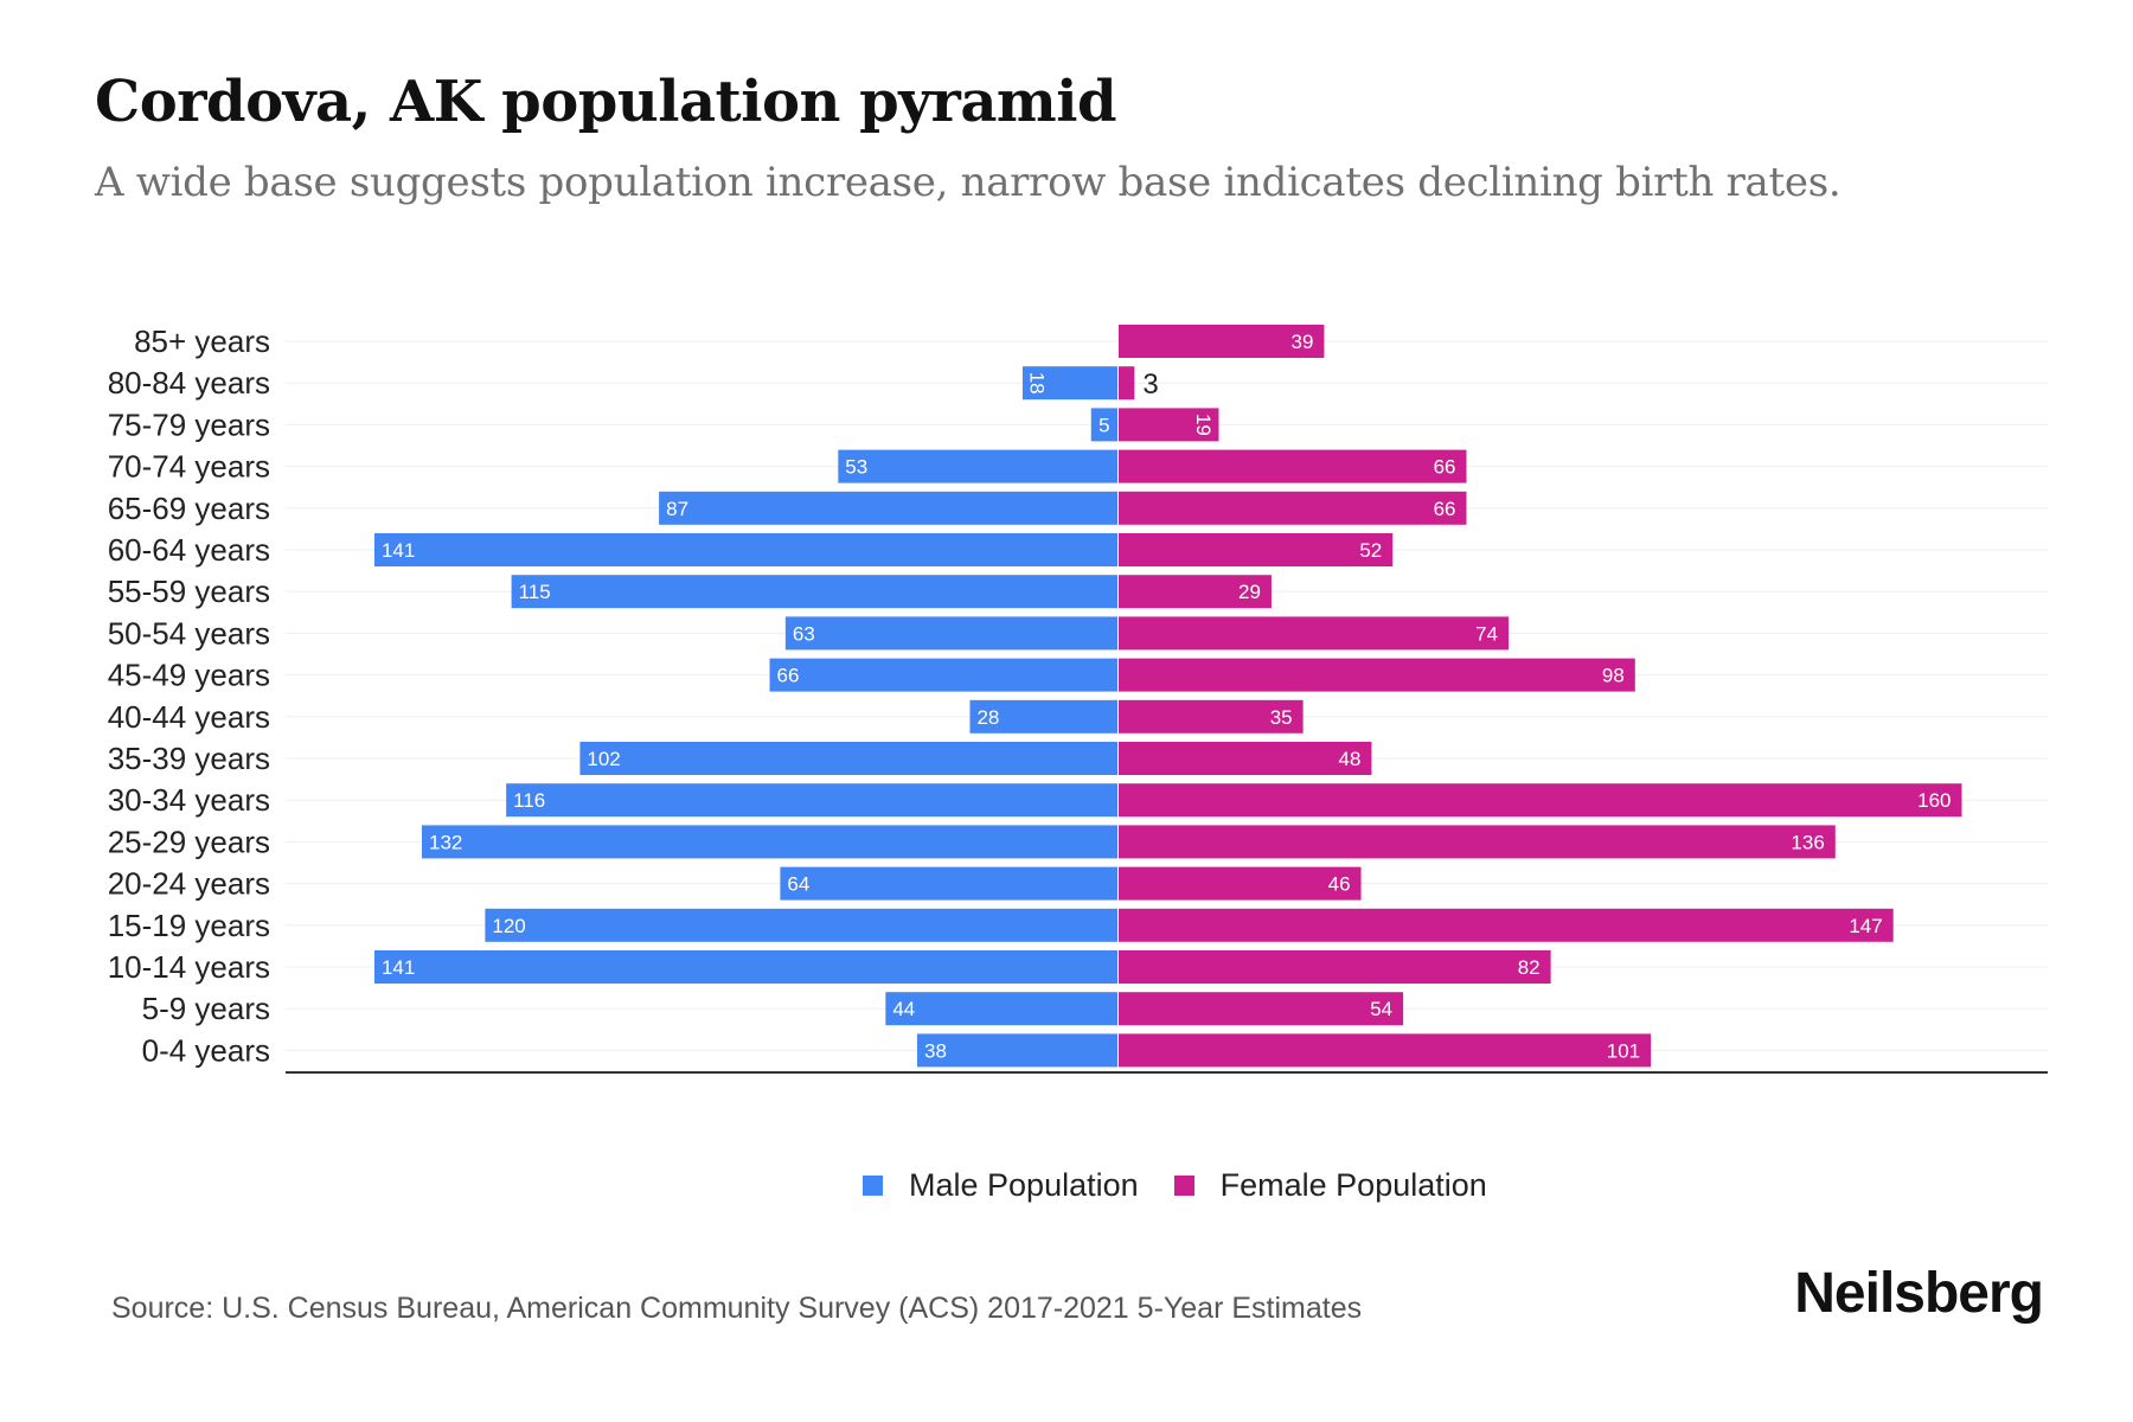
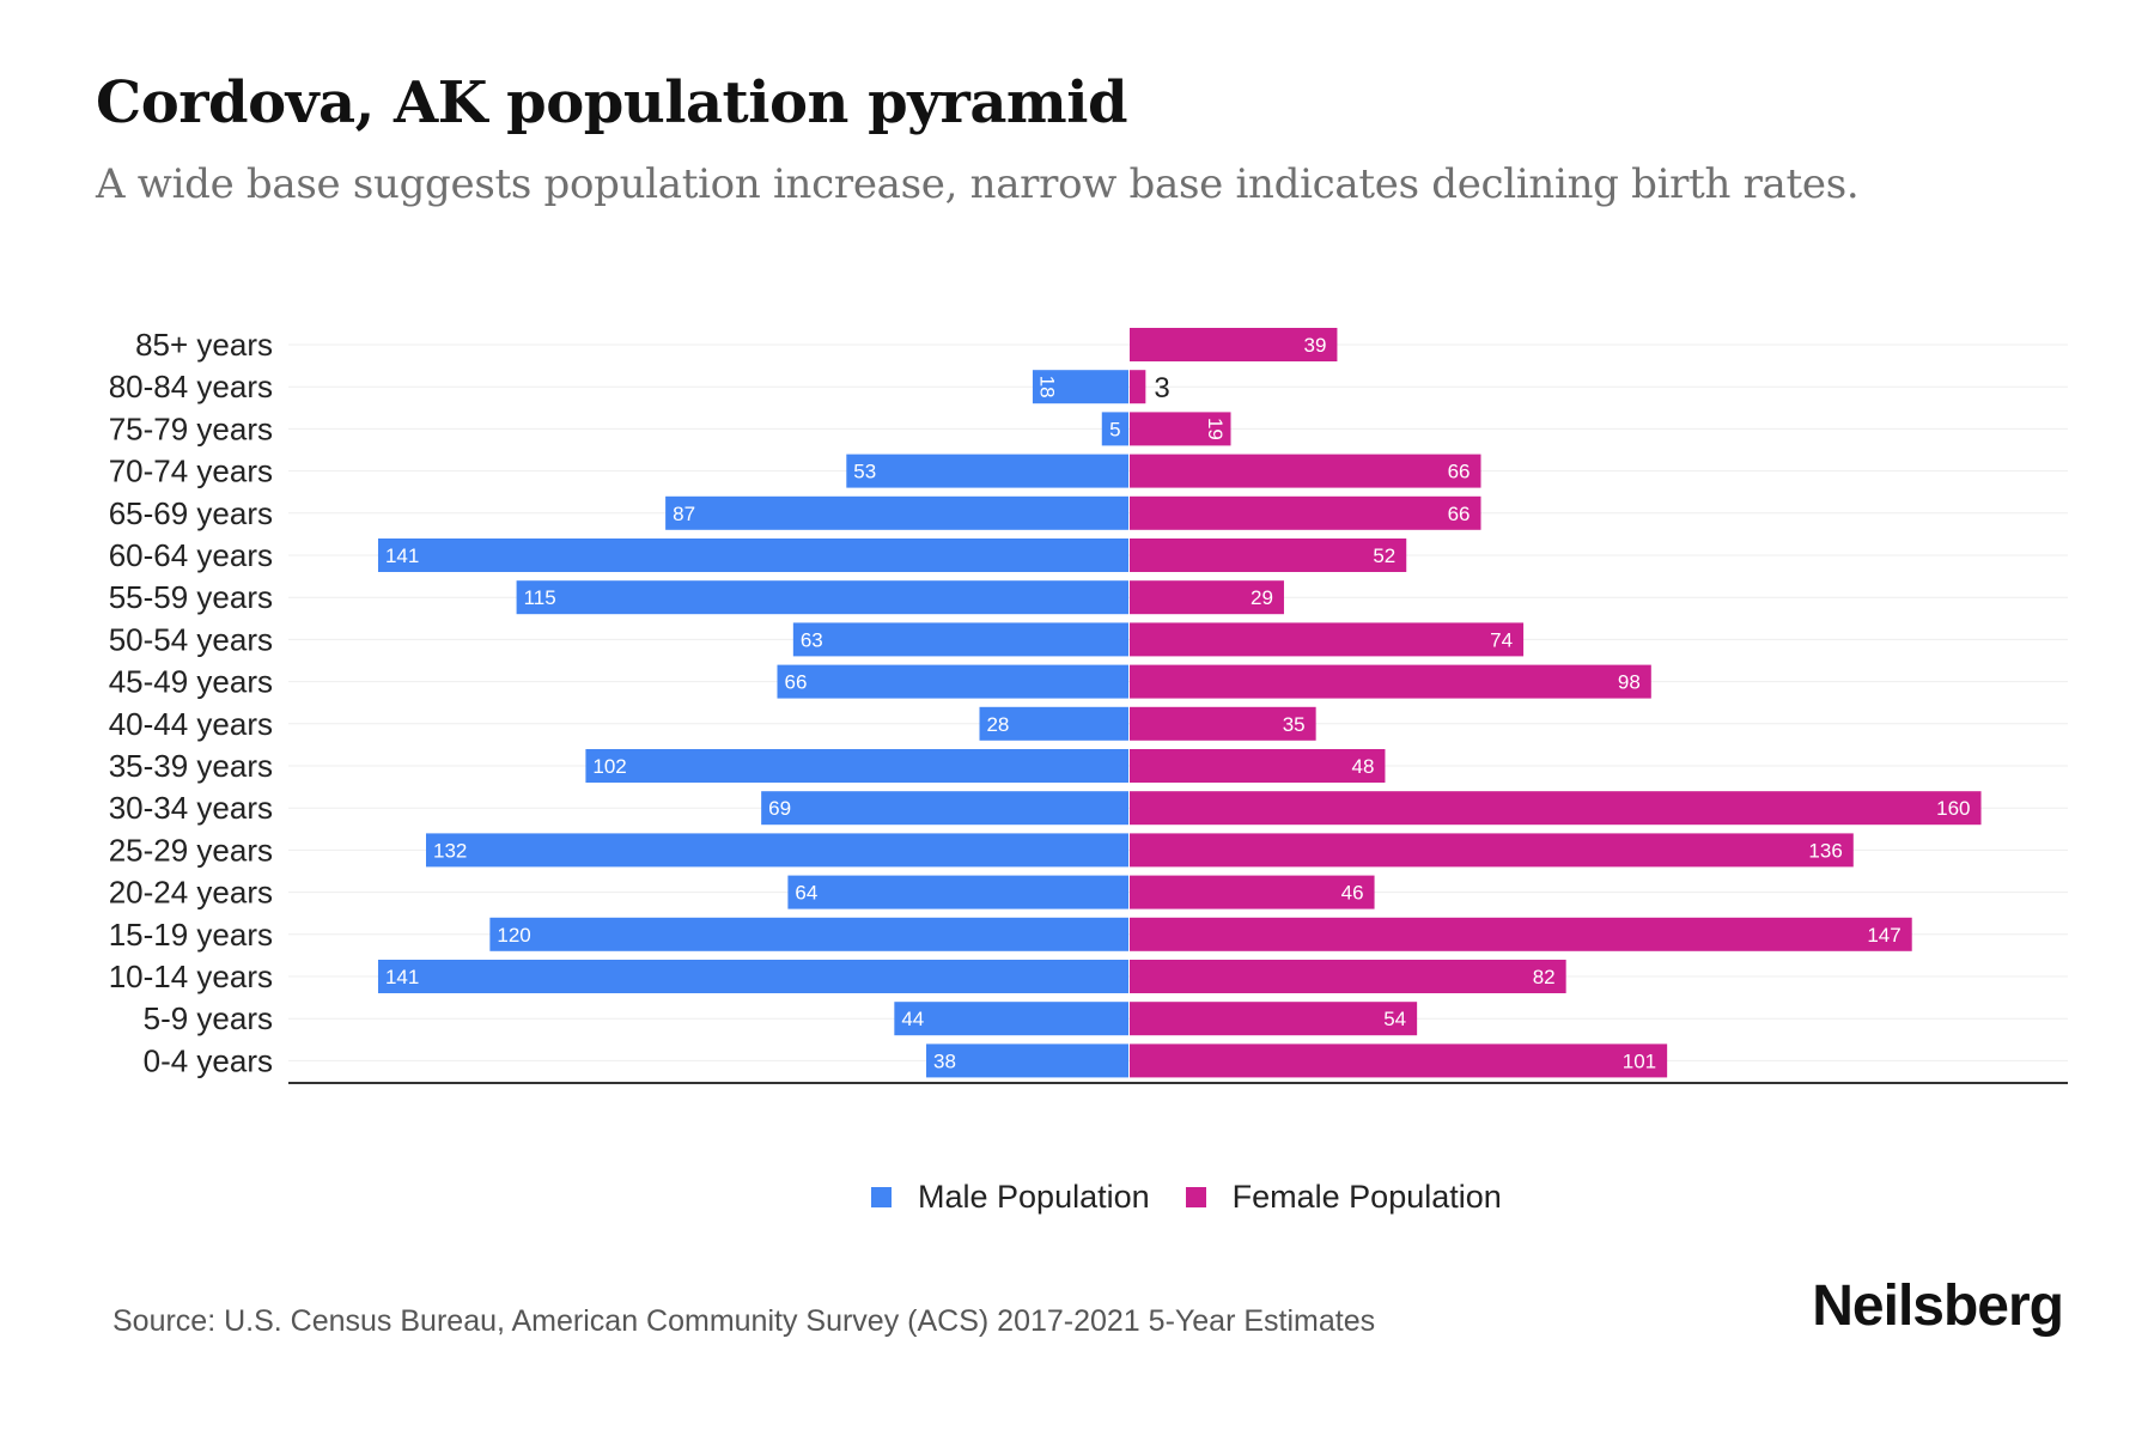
Male Population/30-34 years: 116 -> 69
